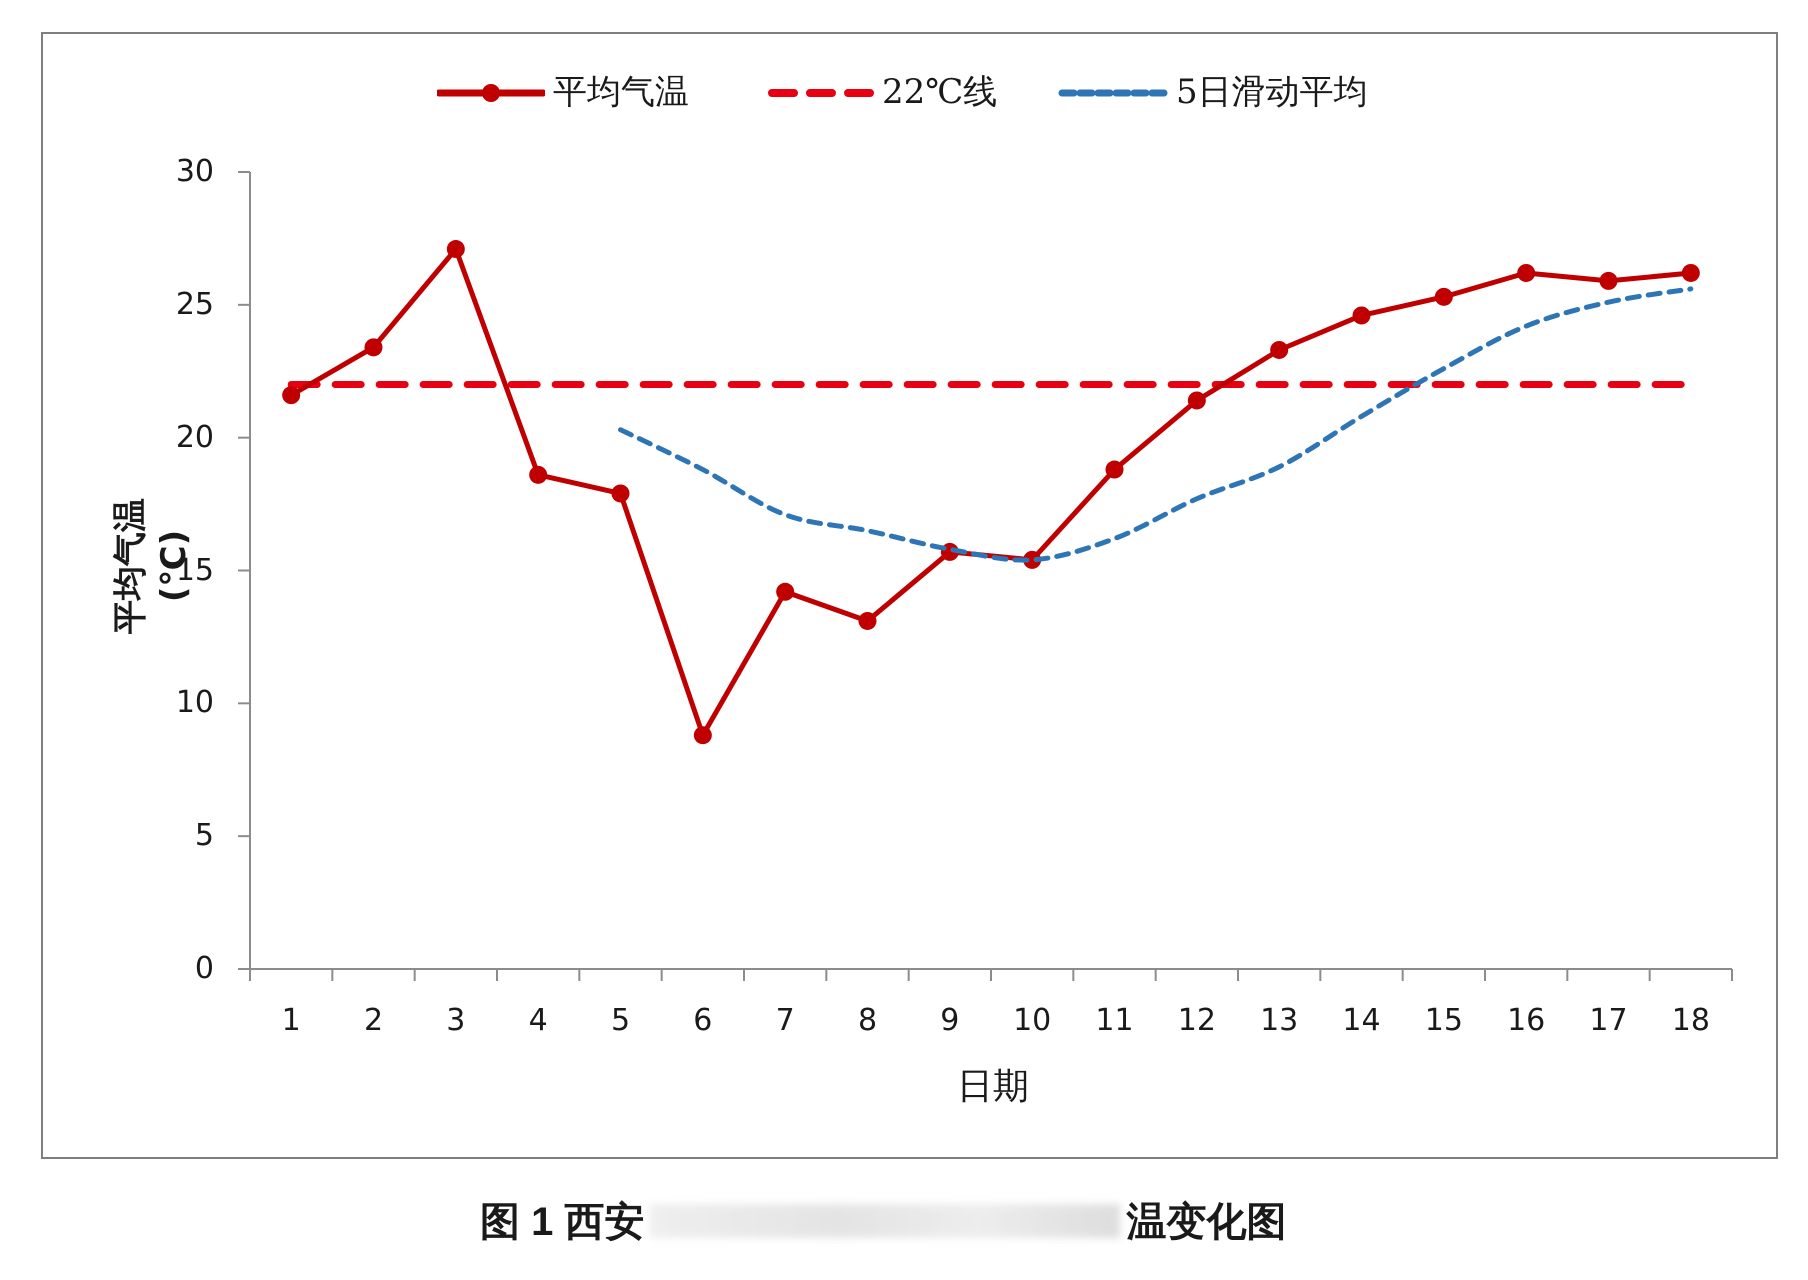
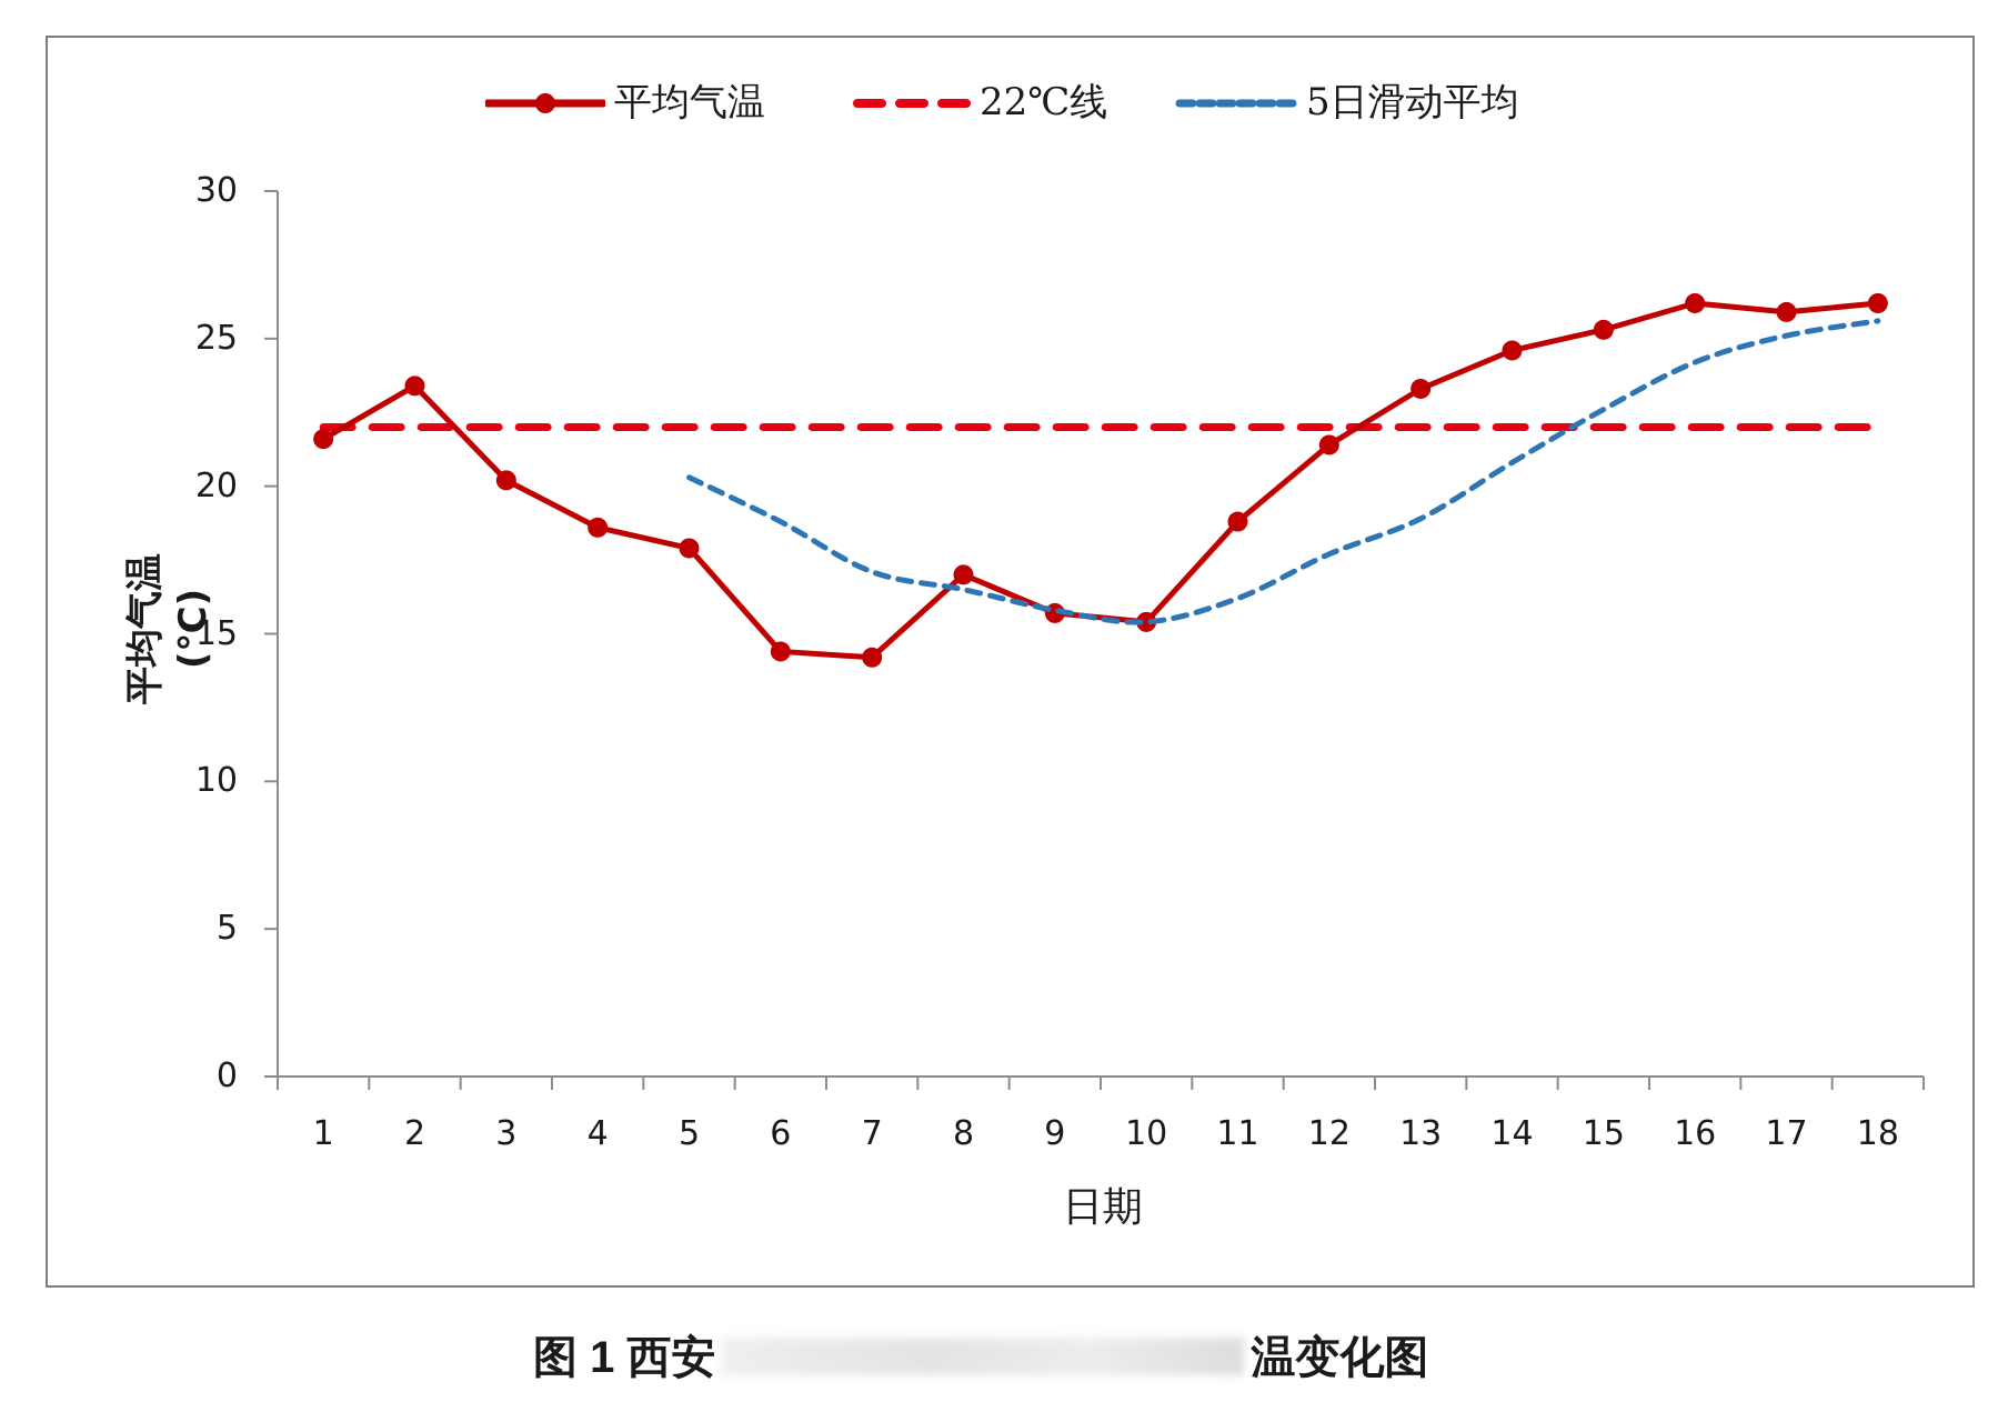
平均气温/3: 27.1 -> 20.2
平均气温/6: 8.8 -> 14.4
平均气温/8: 13.1 -> 17.0
